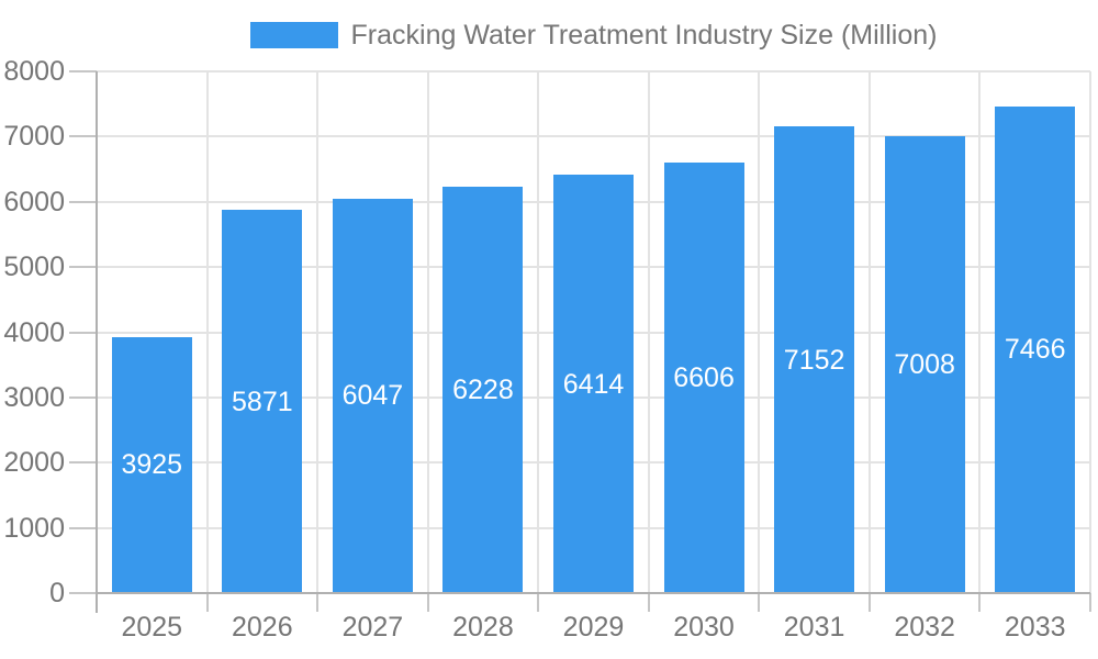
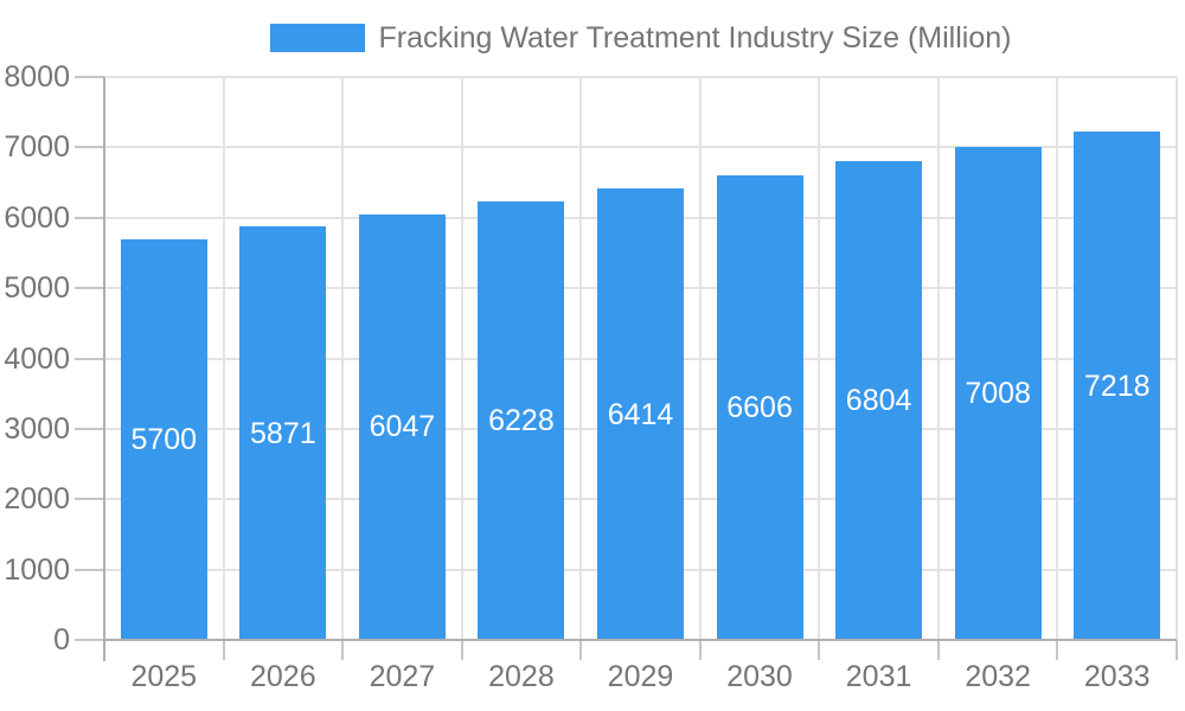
2025: 3925 -> 5700
2031: 7152 -> 6804
2033: 7466 -> 7218
